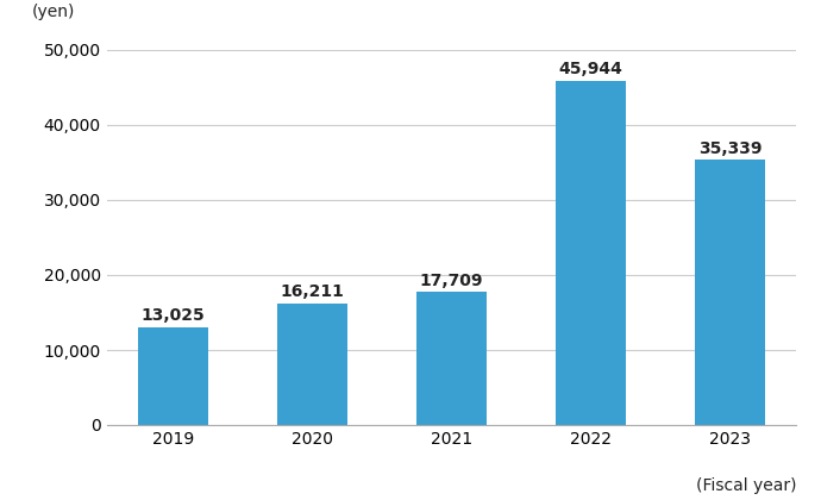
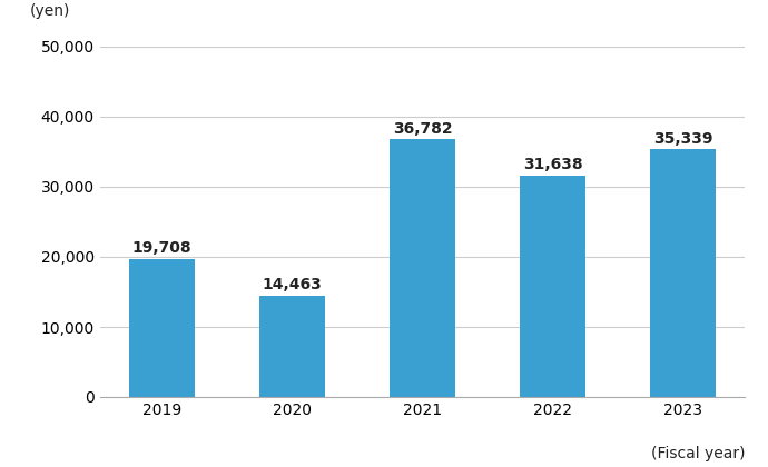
2019: 13,025 -> 19,708
2020: 16,211 -> 14,463
2021: 17,709 -> 36,782
2022: 45,944 -> 31,638
